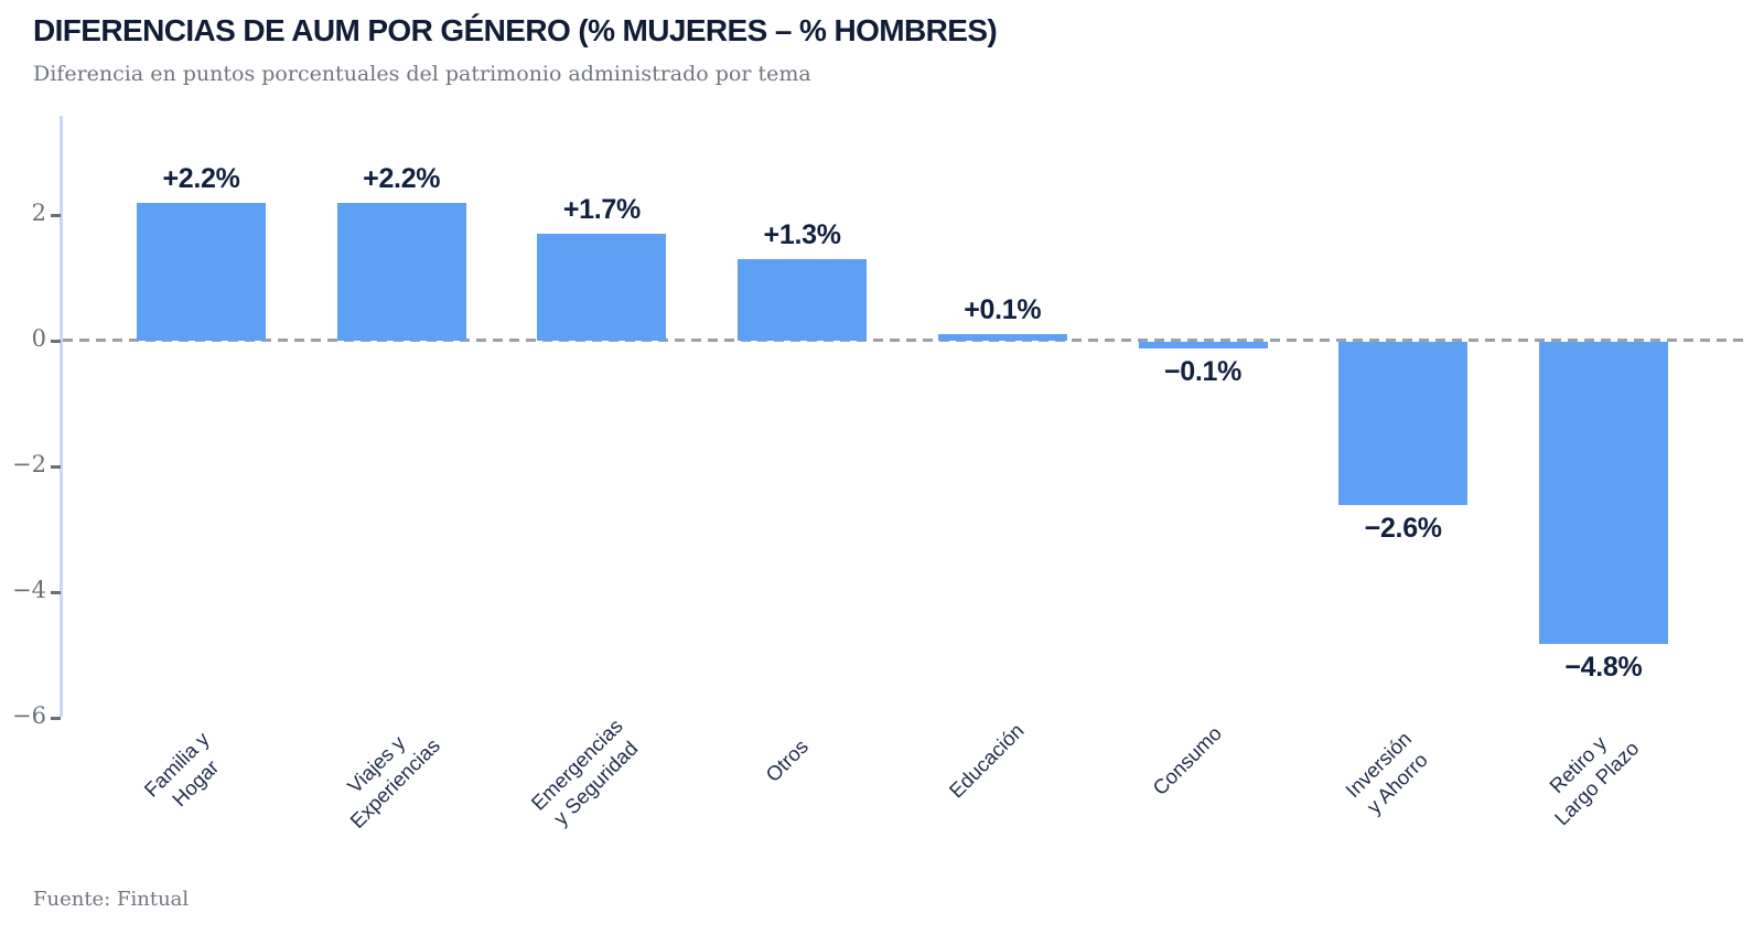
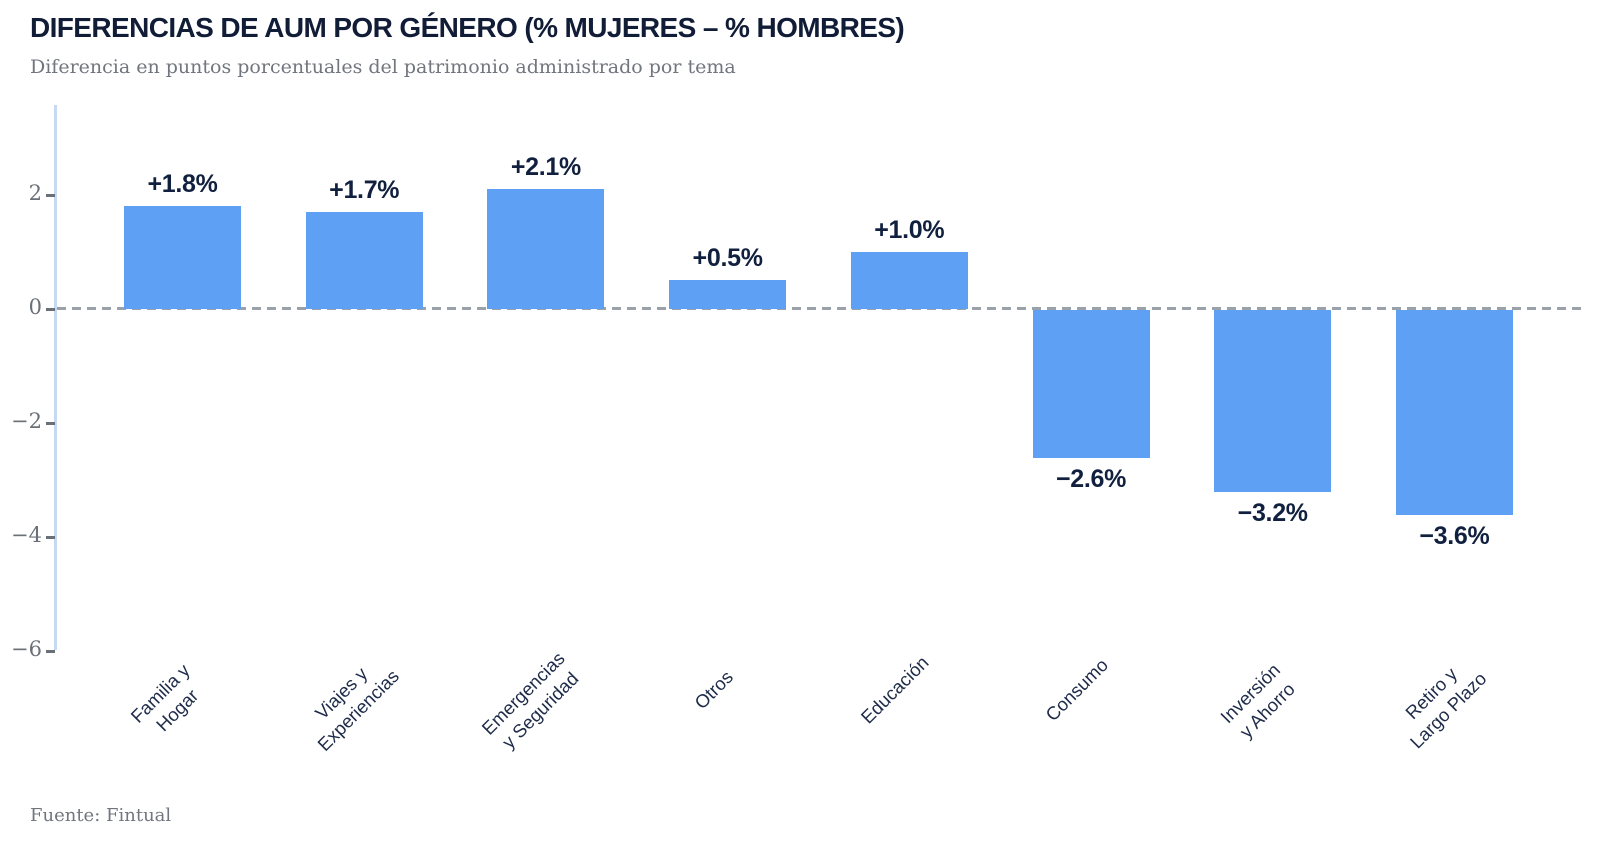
Familia y Hogar: +2.2% -> +1.8%
Viajes y Experiencias: +2.2% -> +1.7%
Emergencias y Seguridad: +1.7% -> +2.1%
Otros: +1.3% -> +0.5%
Educación: +0.1% -> +1.0%
Consumo: −0.1% -> −2.6%
Inversión y Ahorro: −2.6% -> −3.2%
Retiro y Largo Plazo: −4.8% -> −3.6%
